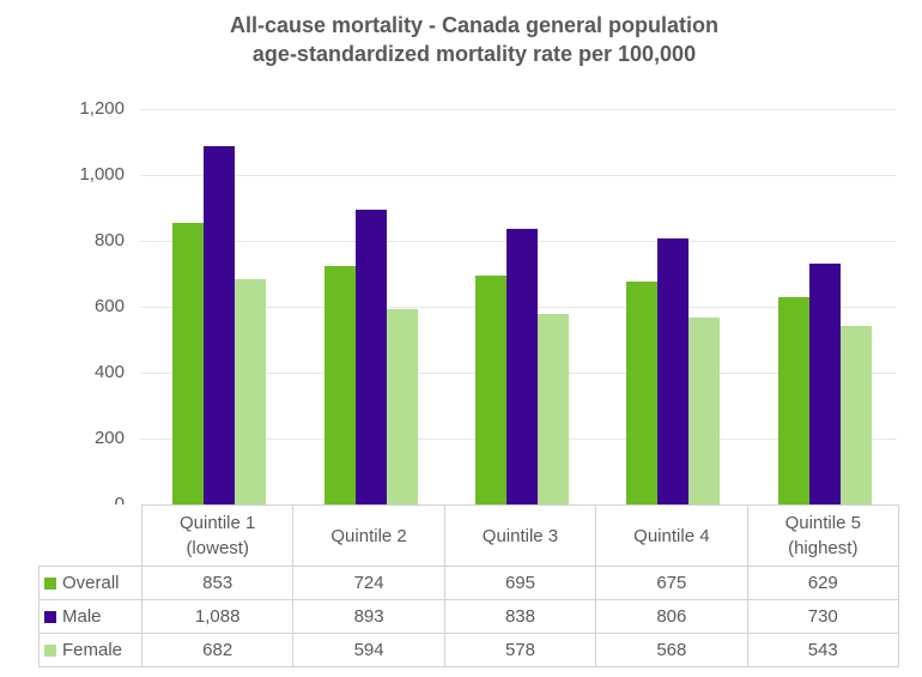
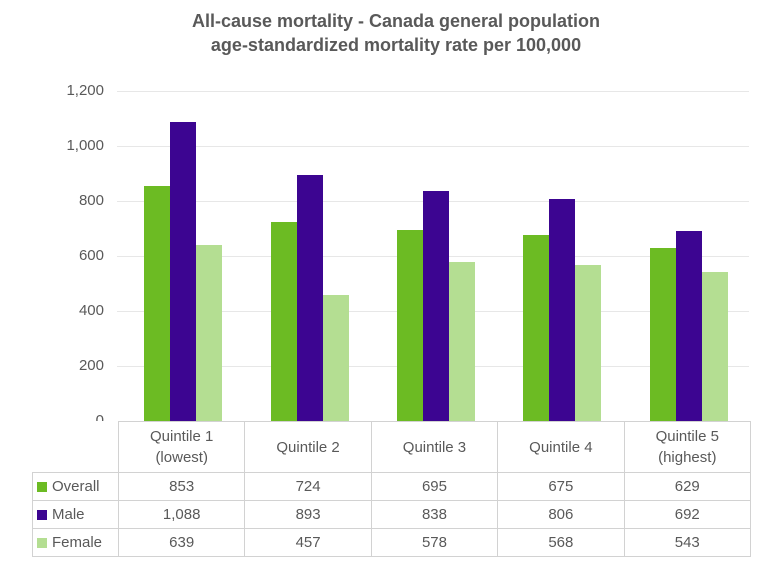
Female/Quintile 1 (lowest): 682 -> 639
Female/Quintile 2: 594 -> 457
Male/Quintile 5 (highest): 730 -> 692
